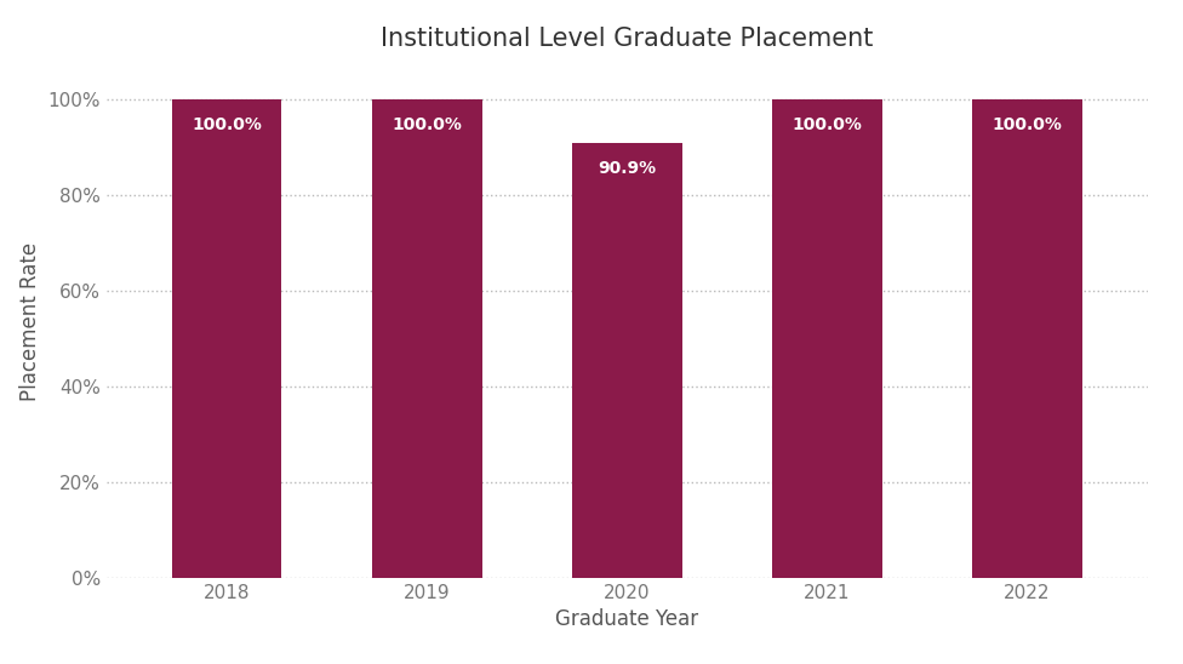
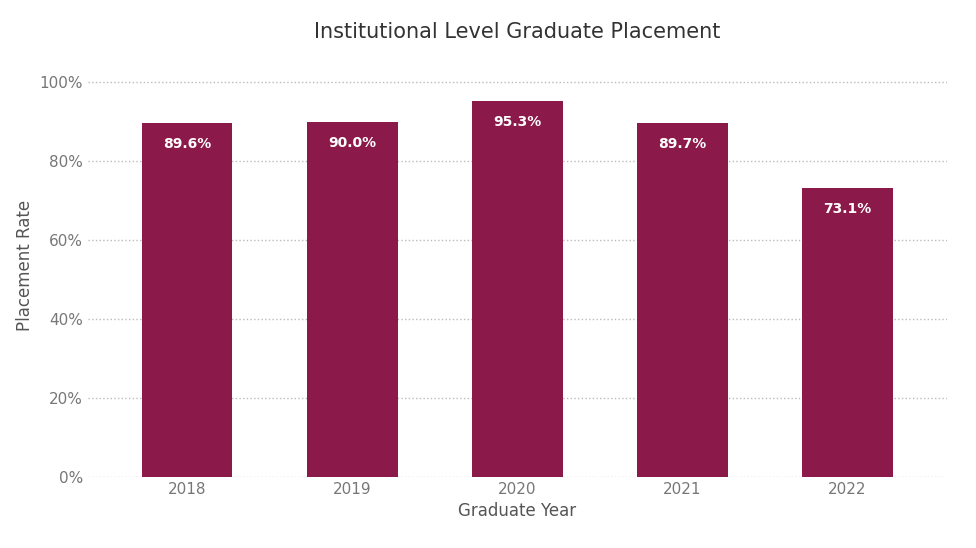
2018: 100.0% -> 89.6%
2019: 100.0% -> 90.0%
2020: 90.9% -> 95.3%
2021: 100.0% -> 89.7%
2022: 100.0% -> 73.1%
